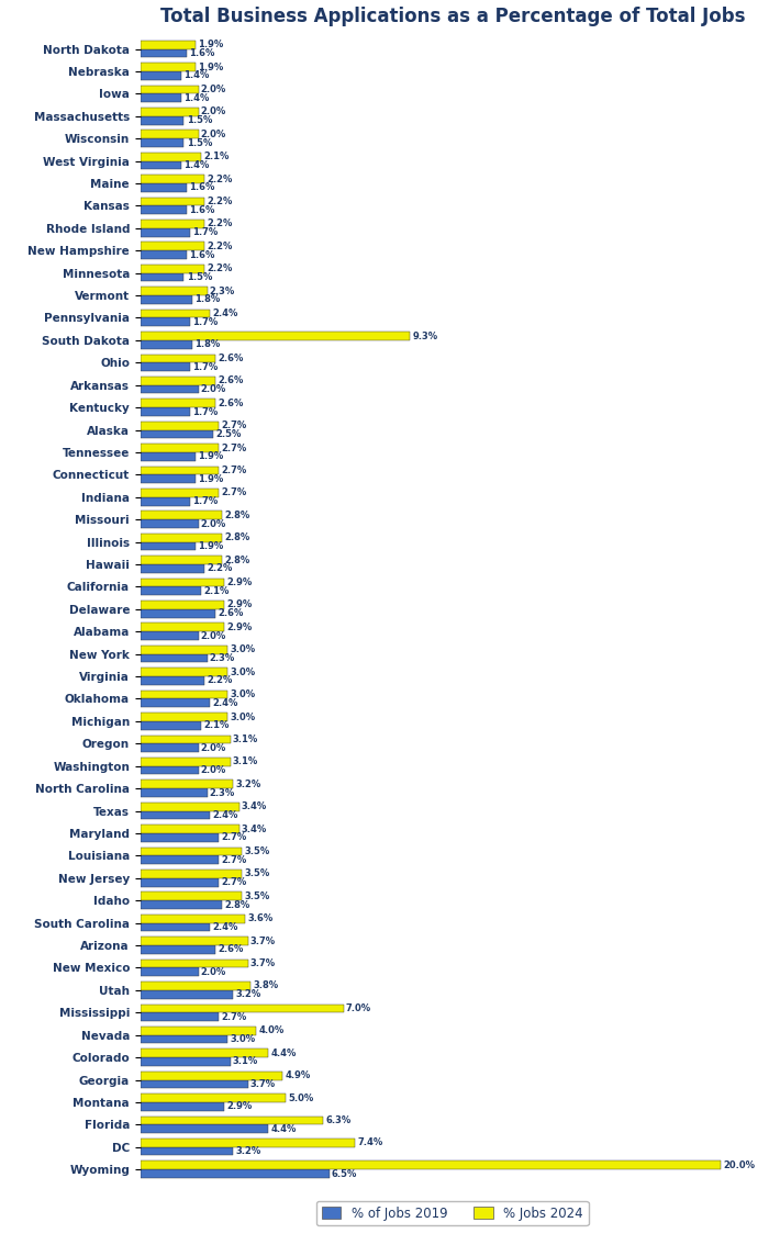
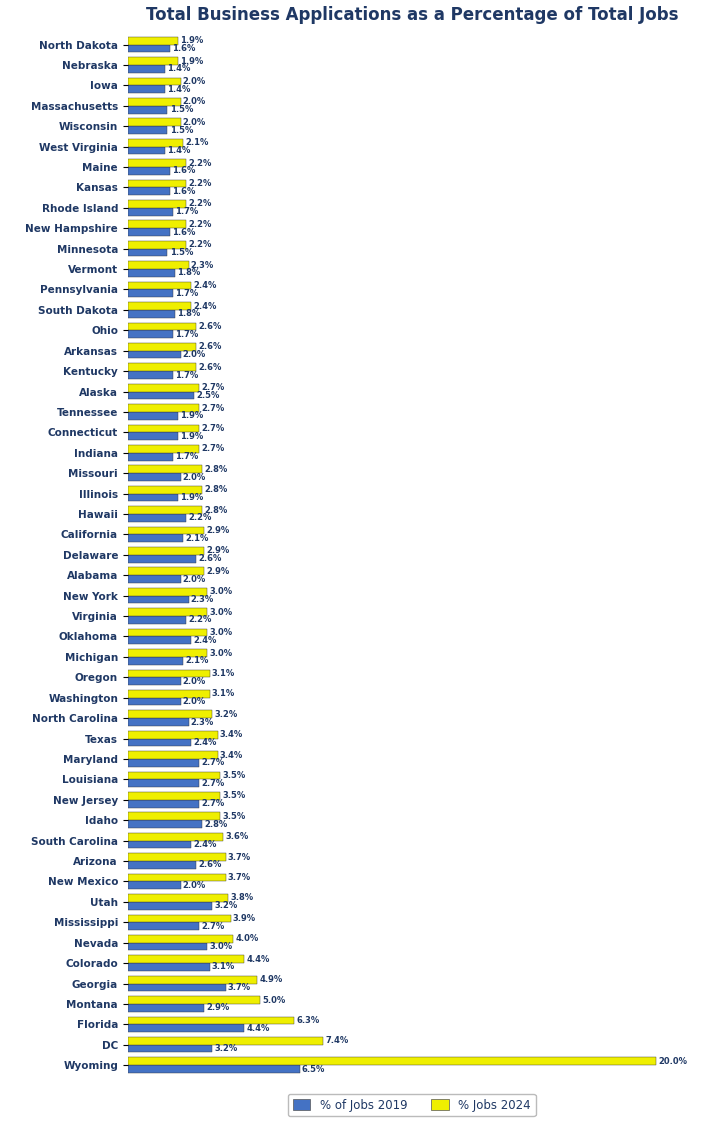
% Jobs 2024/South Dakota: 9.3% -> 2.4%
% Jobs 2024/Mississippi: 7.0% -> 3.9%
